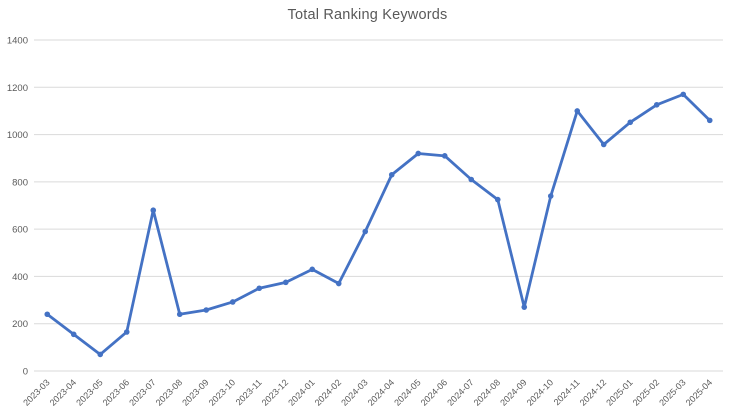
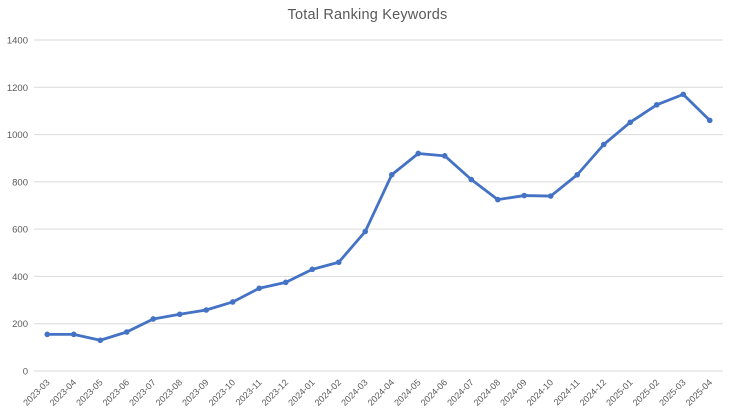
2023-03: 240 -> 160
2023-05: 70 -> 130
2023-07: 680 -> 220
2024-02: 370 -> 460
2024-09: 270 -> 740
2024-11: 1100 -> 830
